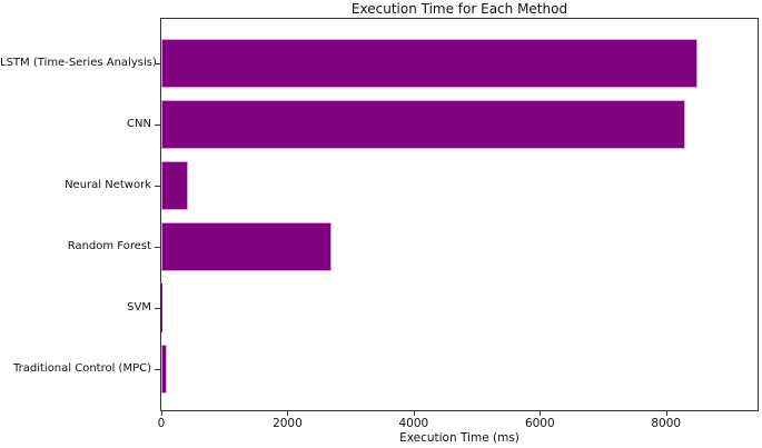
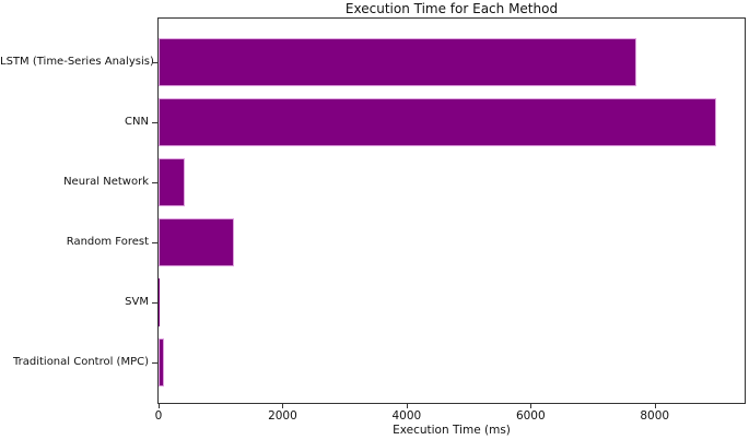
LSTM (Time-Series Analysis): 8500 -> 7700
CNN: 8300 -> 9000
Random Forest: 2700 -> 1200
